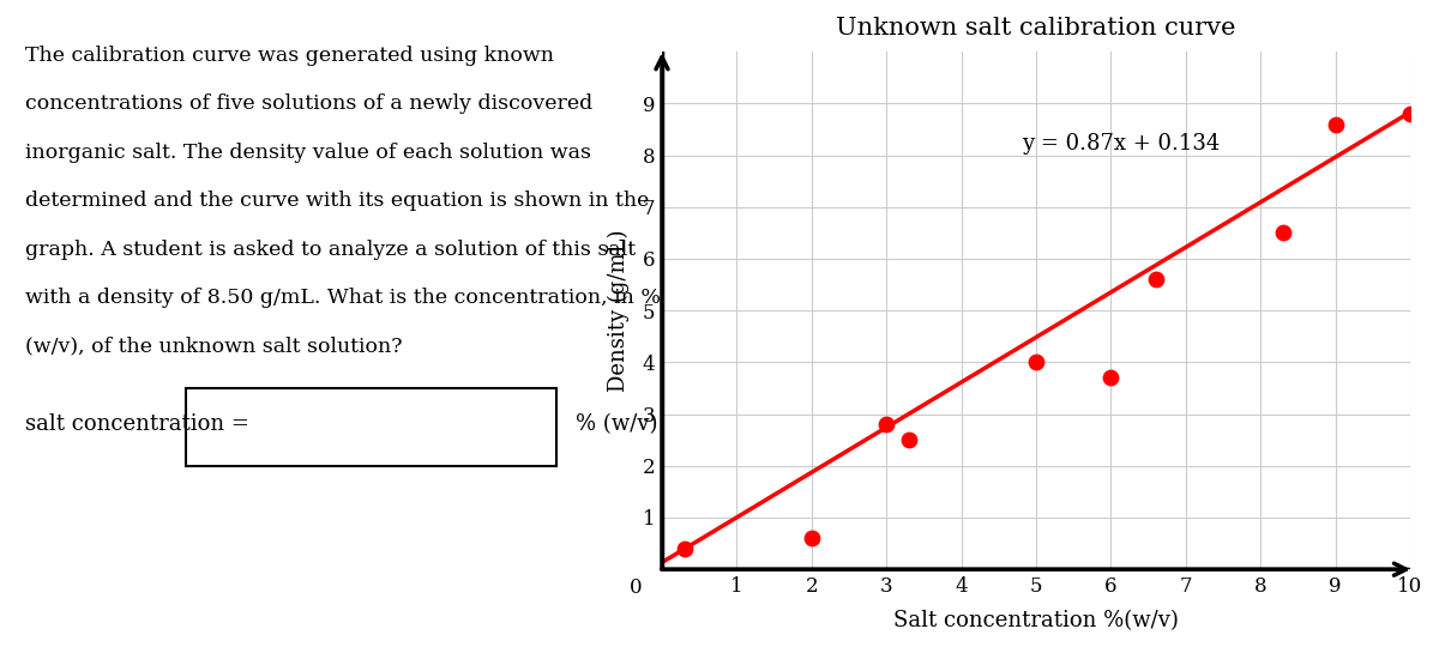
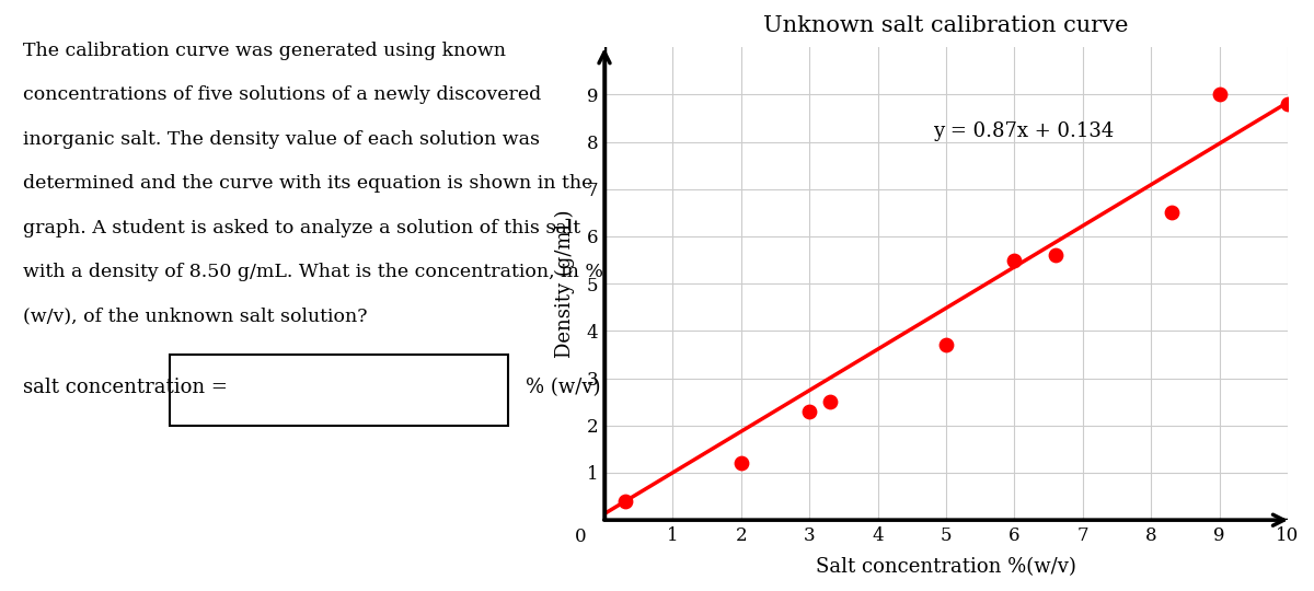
2: 0.6 -> 1.2
3: 2.8 -> 2.3
5: 4.0 -> 3.7
6: 3.7 -> 5.5
9: 8.6 -> 9.0
